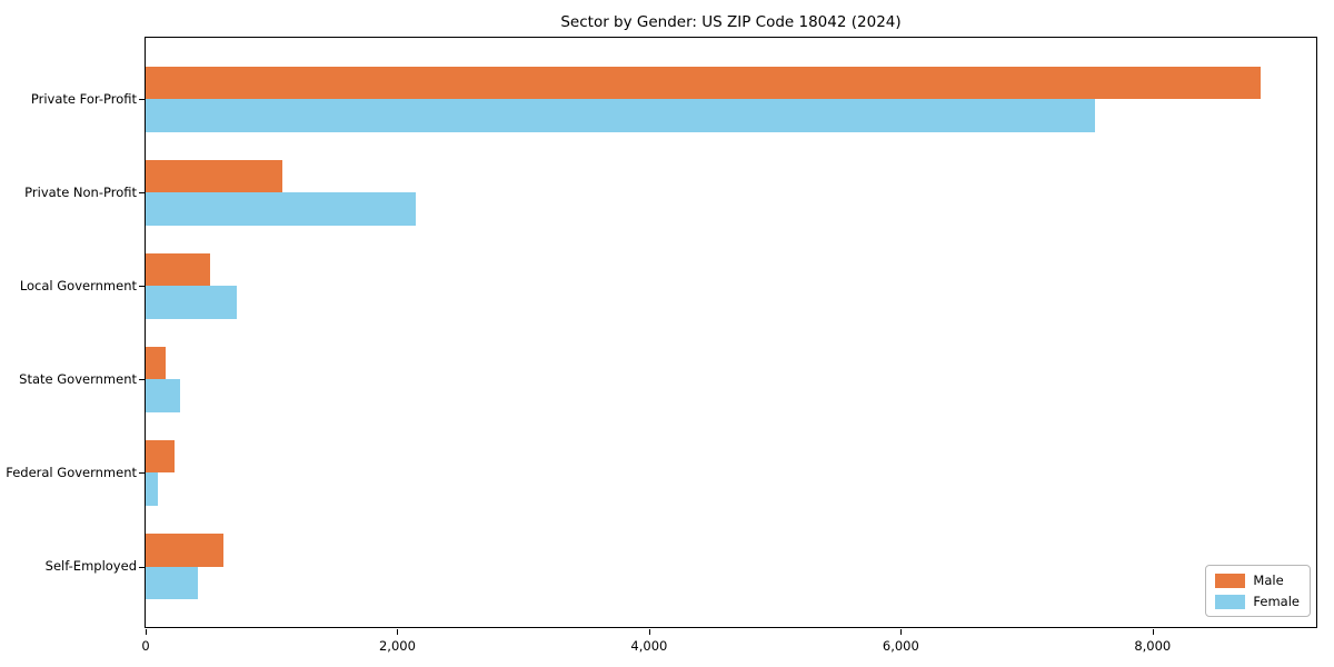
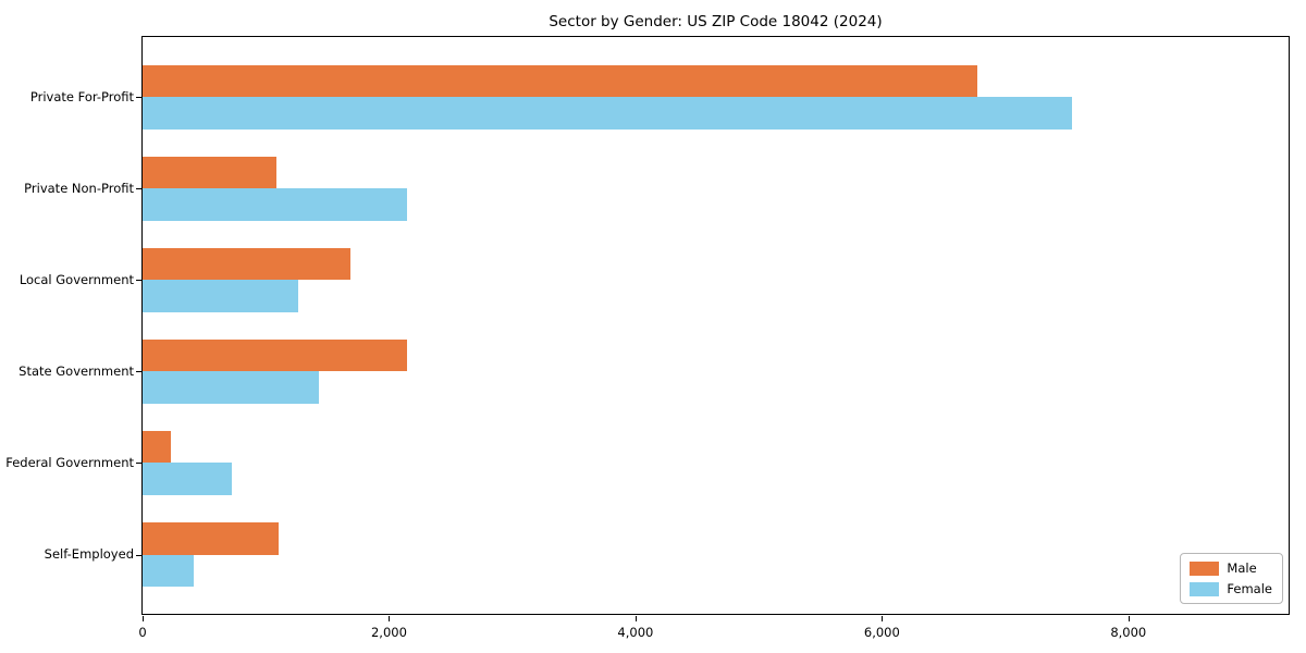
Male/Private For-Profit: 8860 -> 6770
Male/Local Government: 510 -> 1690
Female/Local Government: 720 -> 1260
Male/State Government: 160 -> 2150
Female/State Government: 270 -> 1430
Female/Federal Government: 100 -> 720
Male/Self-Employed: 620 -> 1100
